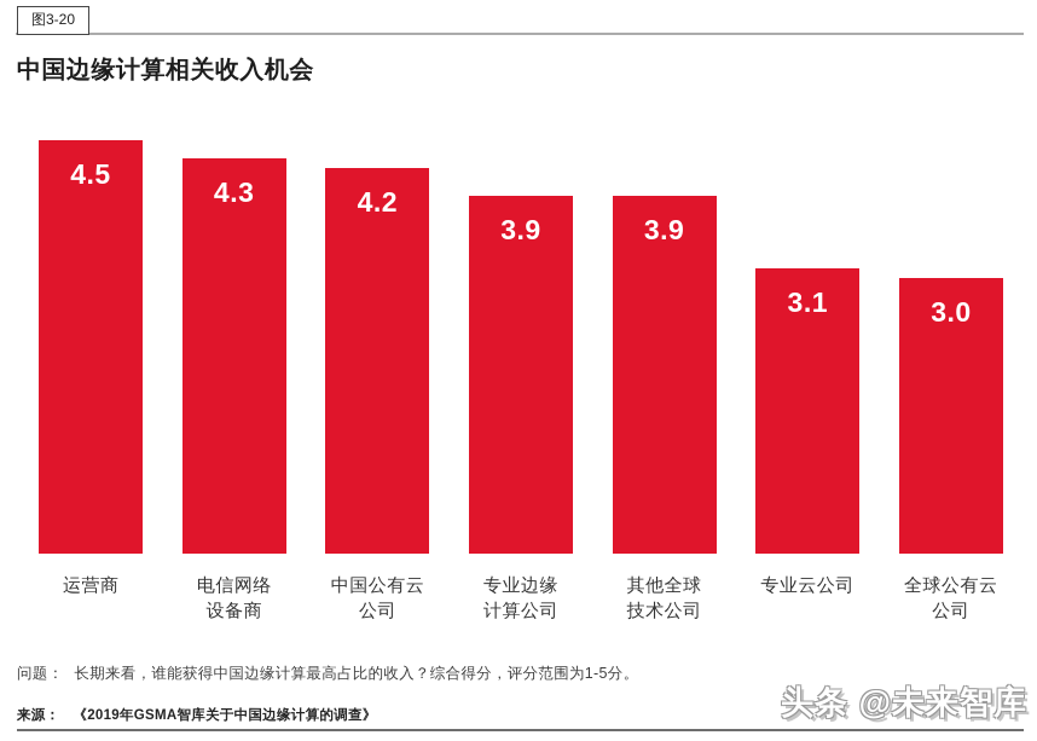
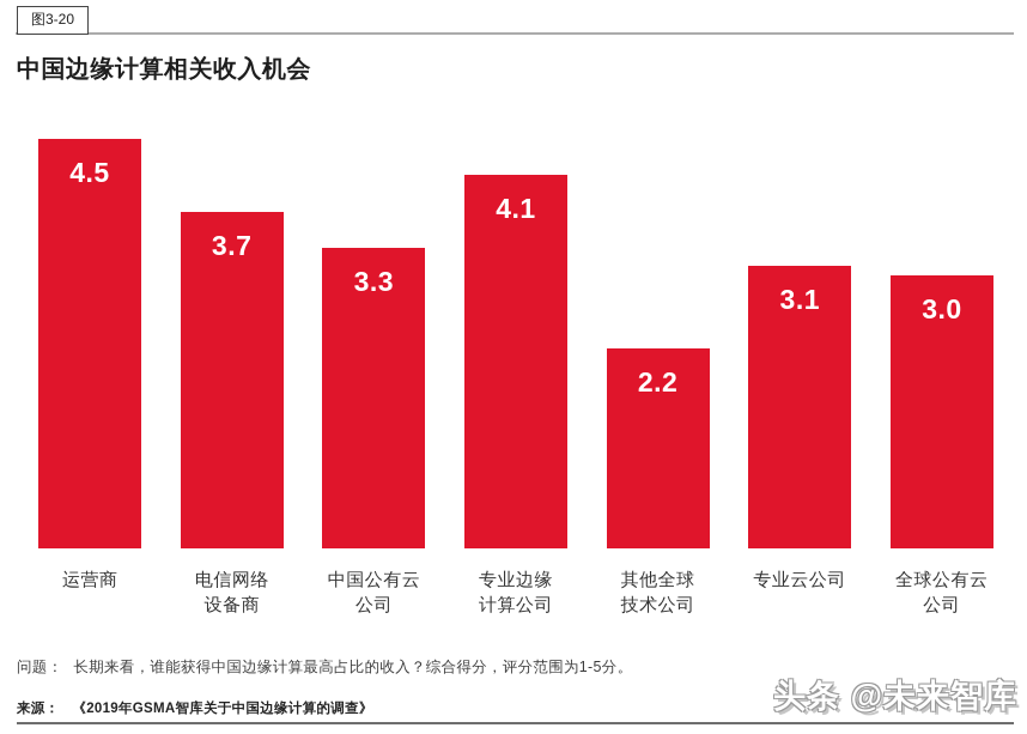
电信网络设备商: 4.3 -> 3.7
中国公有云公司: 4.2 -> 3.3
专业边缘计算公司: 3.9 -> 4.1
其他全球技术公司: 3.9 -> 2.2
